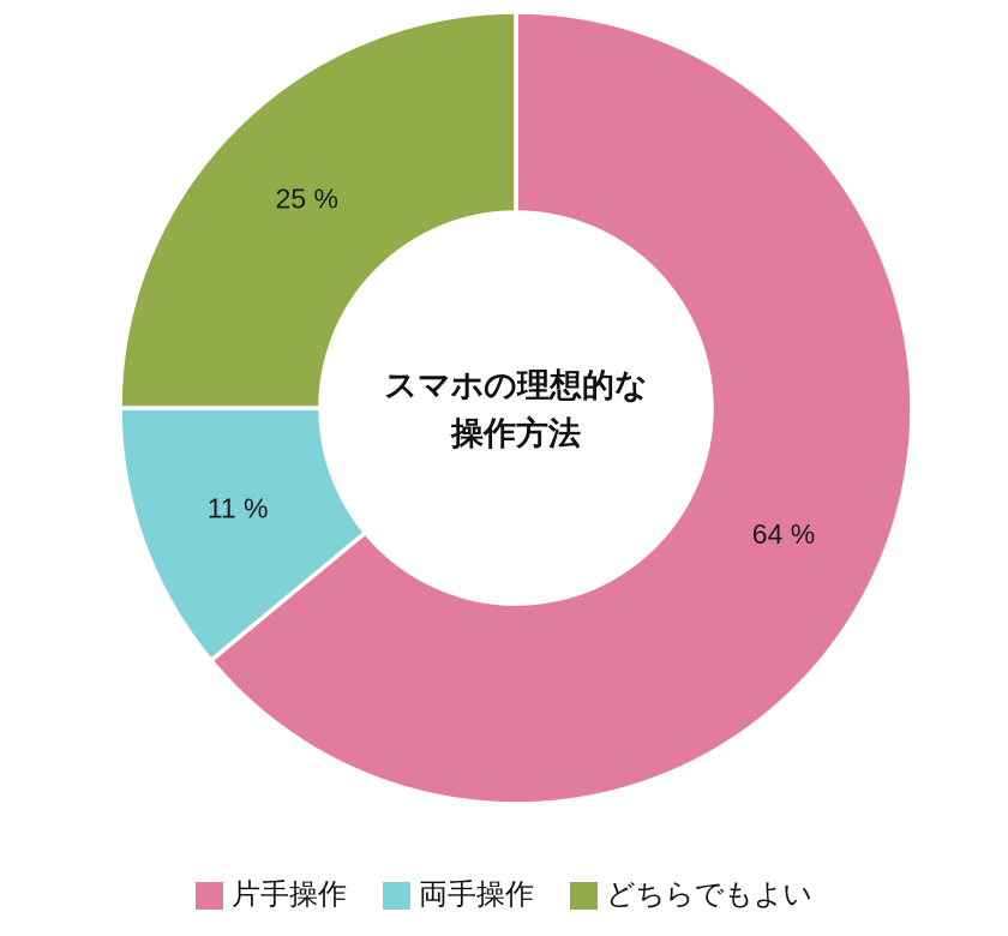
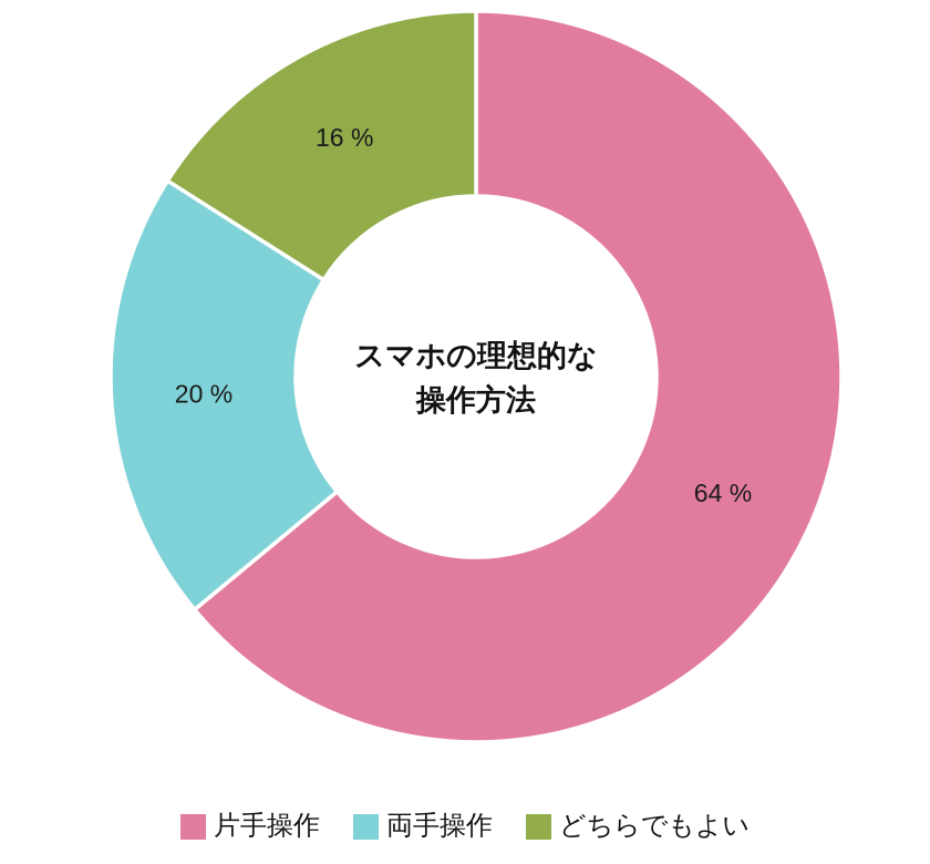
両手操作: 11 -> 20
どちらでもよい: 25 -> 16
